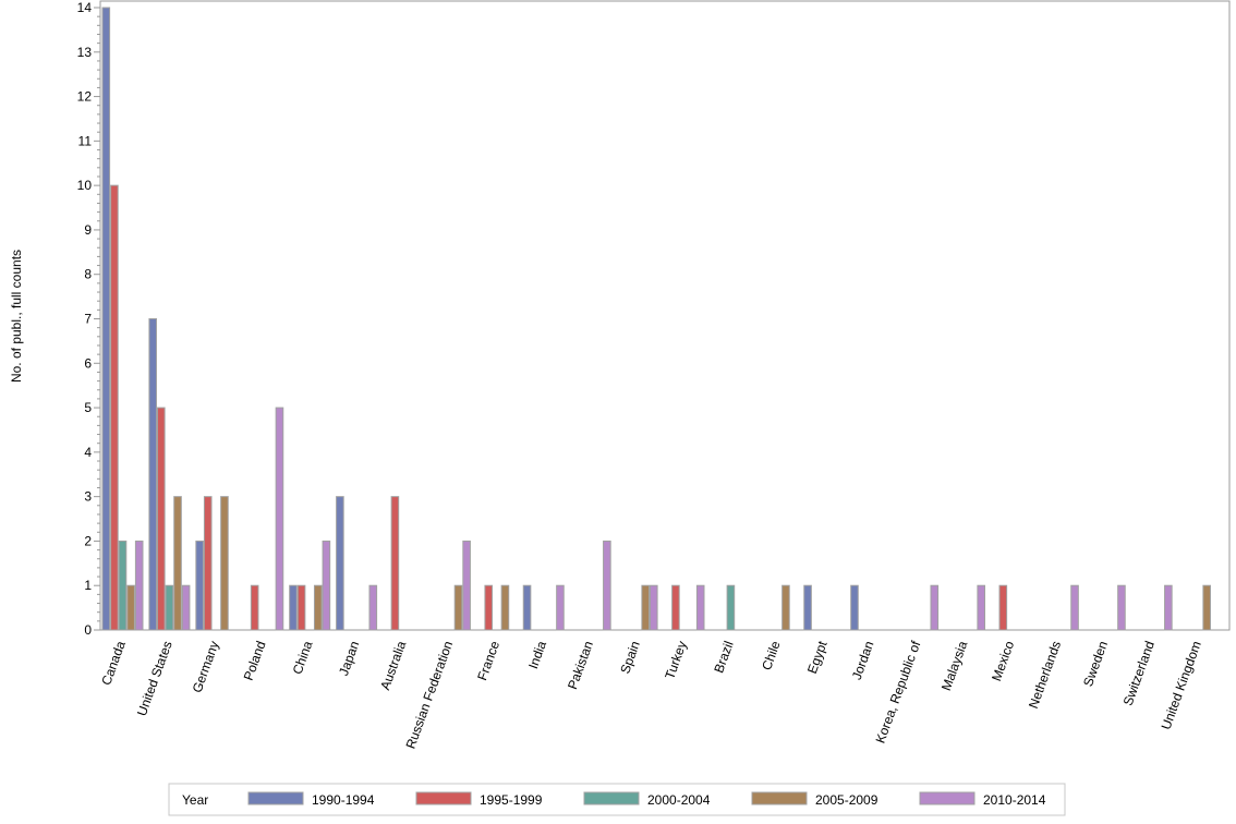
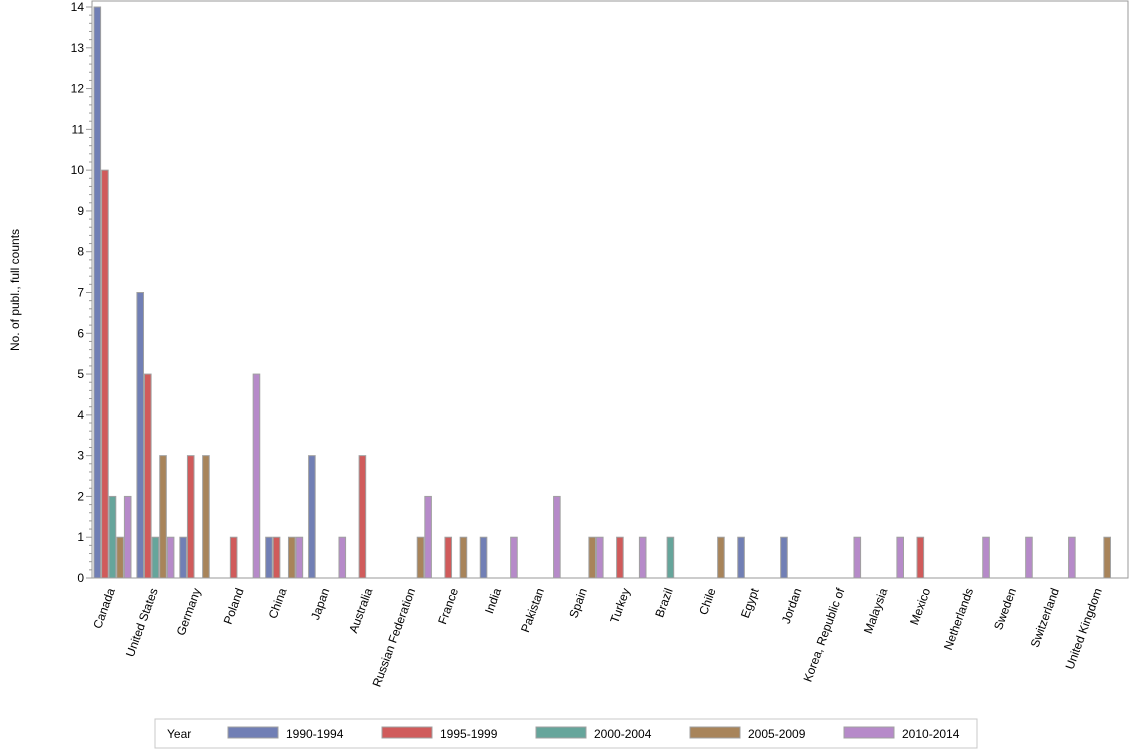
1990-1994/Germany: 2 -> 1
2010-2014/China: 2 -> 1
